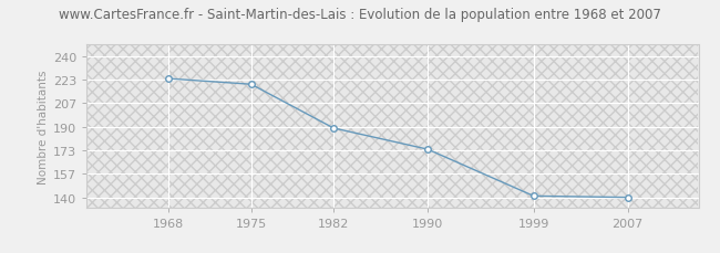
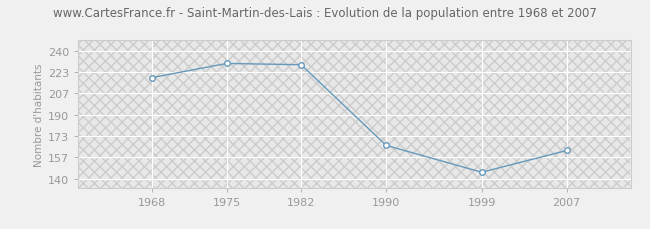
1968: 224 -> 219
1975: 220 -> 230
1982: 189 -> 229
1990: 174 -> 166
1999: 141 -> 145
2007: 140 -> 162
